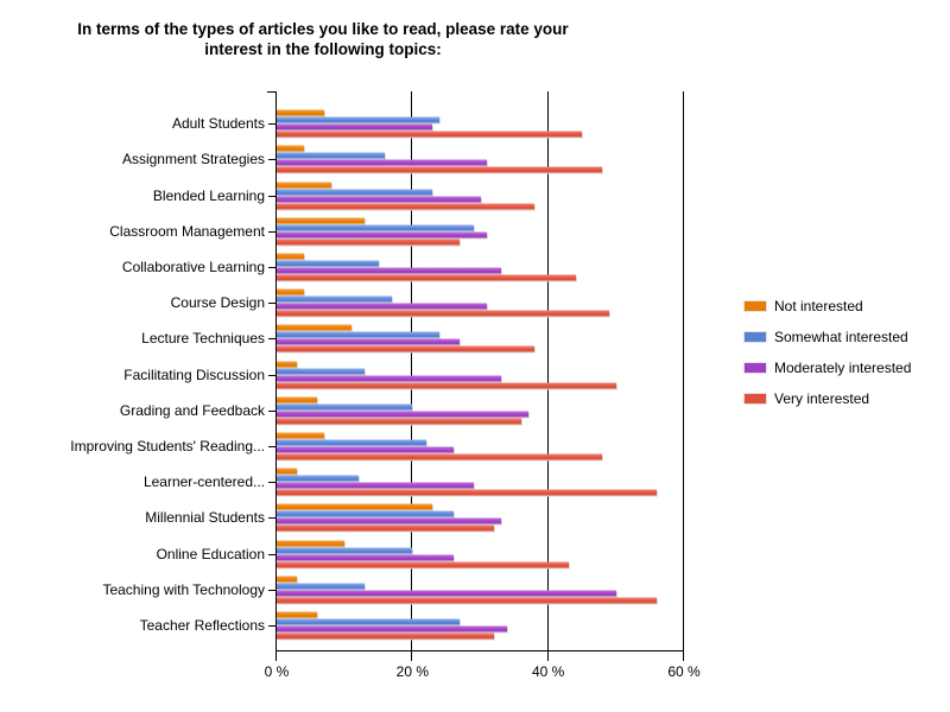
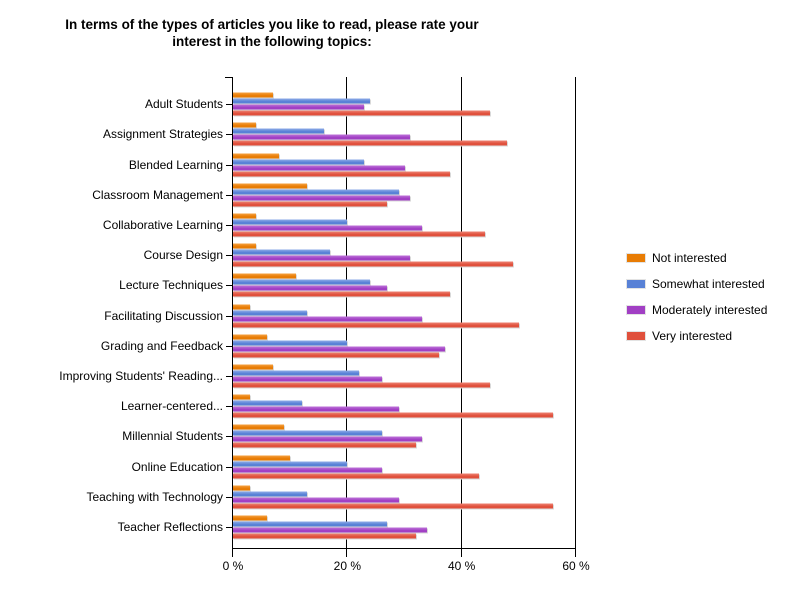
Somewhat interested/Collaborative Learning: 15% -> 20%
Very interested/Improving Students' Reading...: 48% -> 45%
Not interested/Millennial Students: 23% -> 9%
Moderately interested/Teaching with Technology: 50% -> 29%
